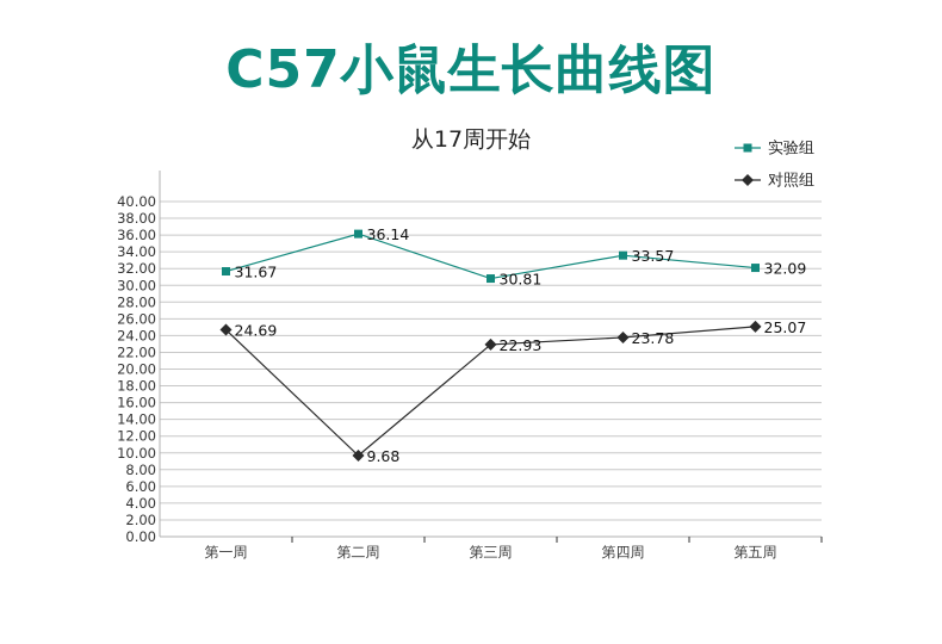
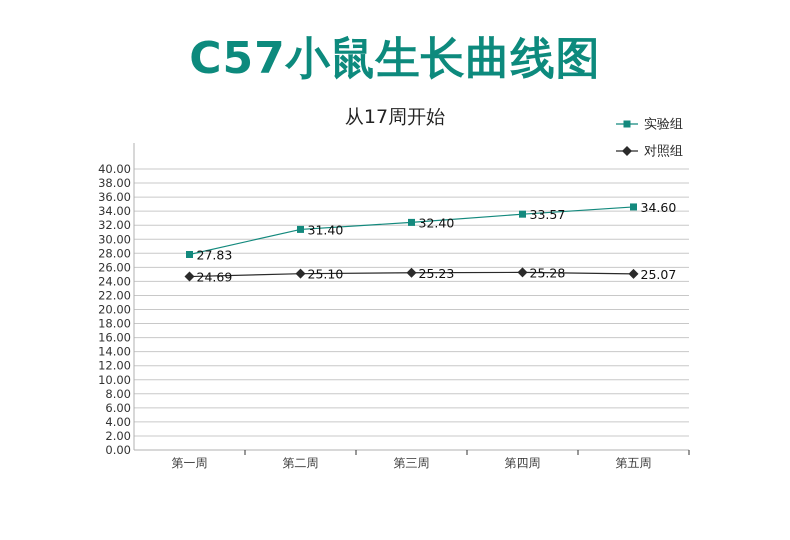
实验组/第一周: 31.67 -> 27.83
实验组/第二周: 36.14 -> 31.40
对照组/第二周: 9.68 -> 25.10
实验组/第三周: 30.81 -> 32.40
对照组/第三周: 22.93 -> 25.23
对照组/第四周: 23.78 -> 25.28
实验组/第五周: 32.09 -> 34.60
